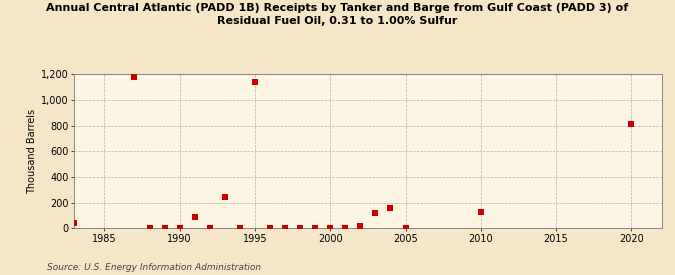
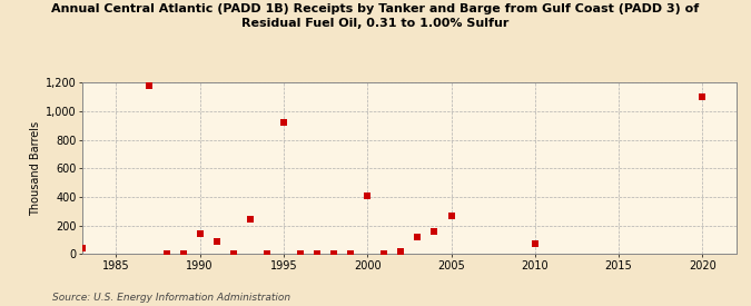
1990: 0 -> 140
1995: 1,140 -> 920
2000: 0 -> 410
2005: 0 -> 270
2010: 130 -> 70
2020: 820 -> 1,100
